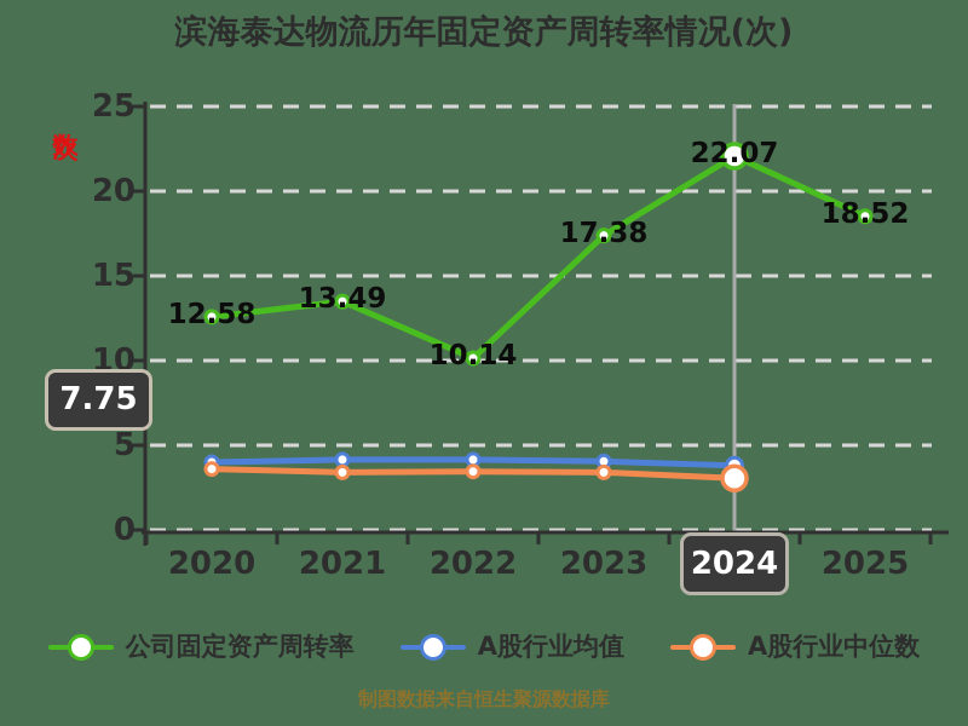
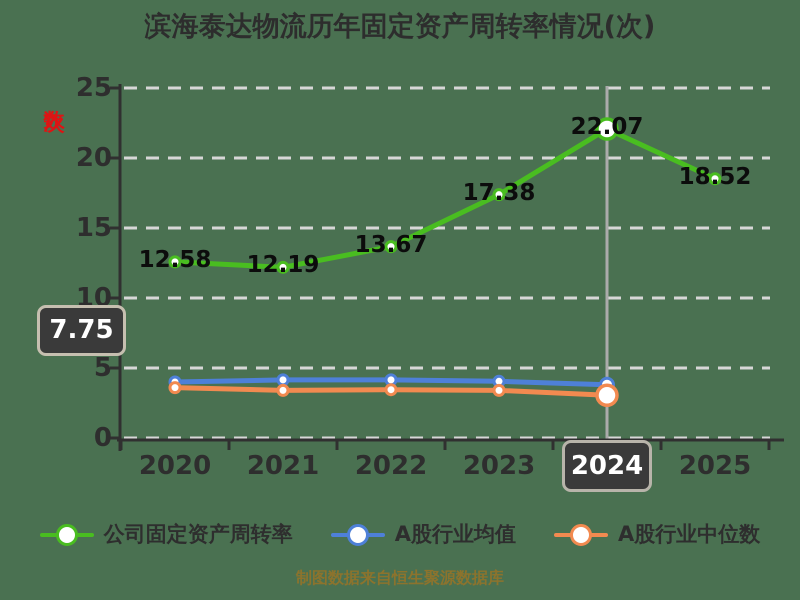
公司固定资产周转率/2021: 13.49 -> 12.19
公司固定资产周转率/2022: 10.14 -> 13.67
